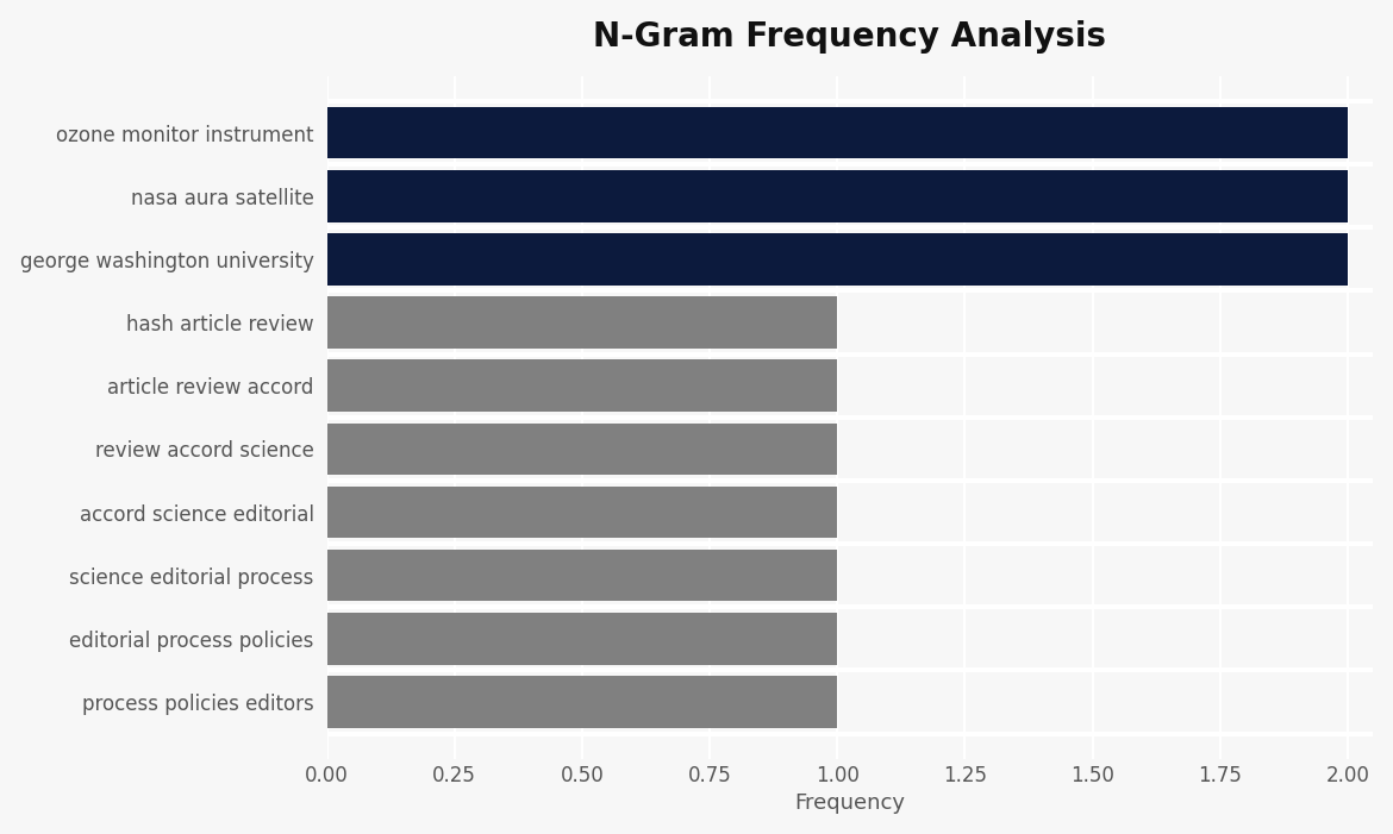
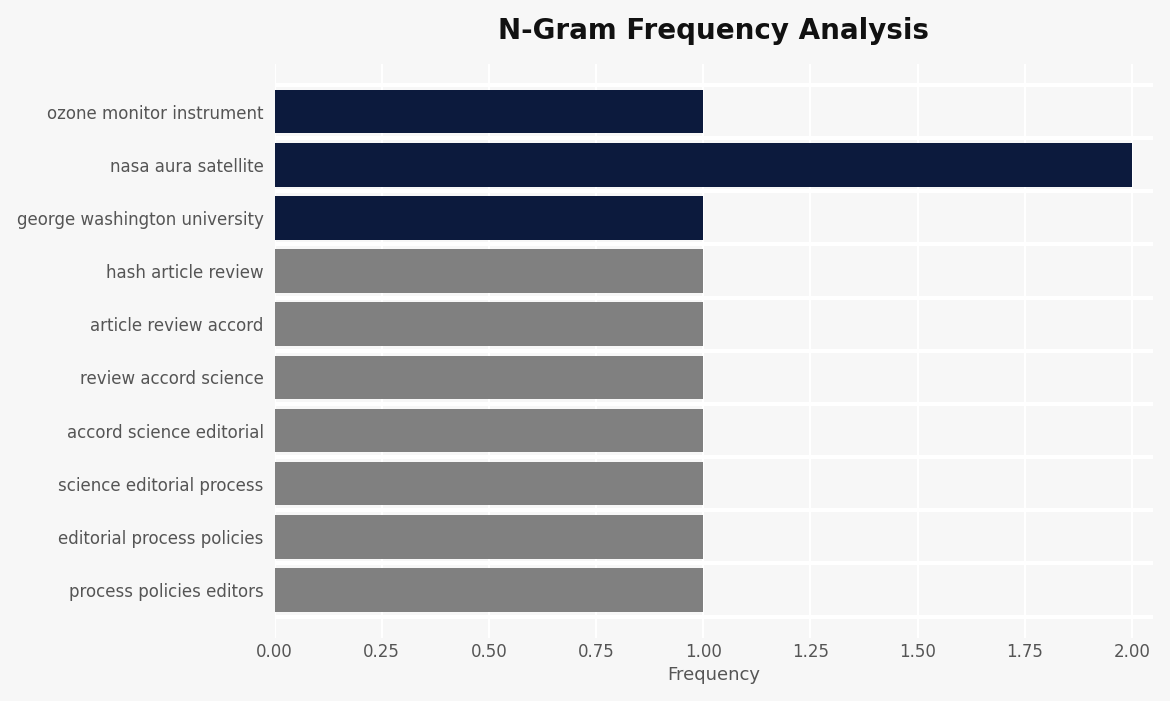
ozone monitor instrument: 2 -> 1
george washington university: 2 -> 1
